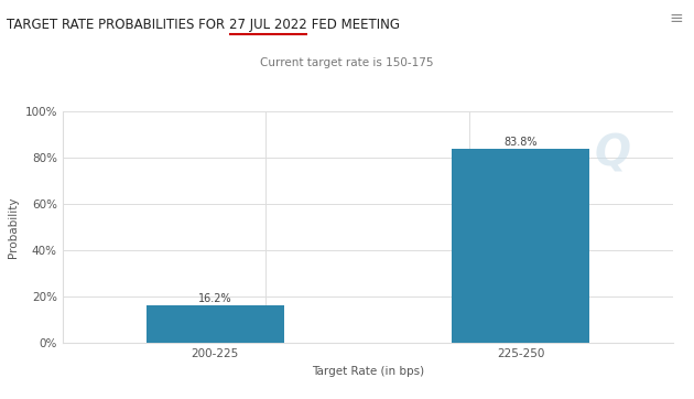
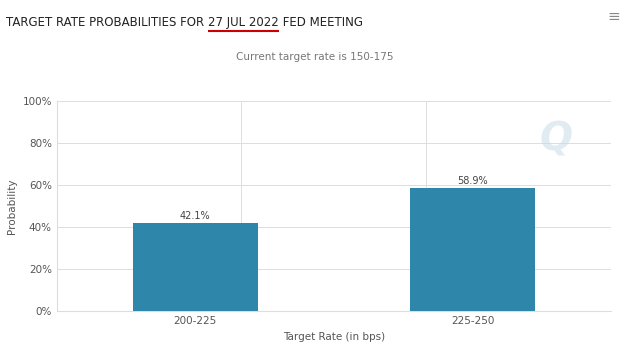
200-225: 16.2% -> 42.1%
225-250: 83.8% -> 58.9%
